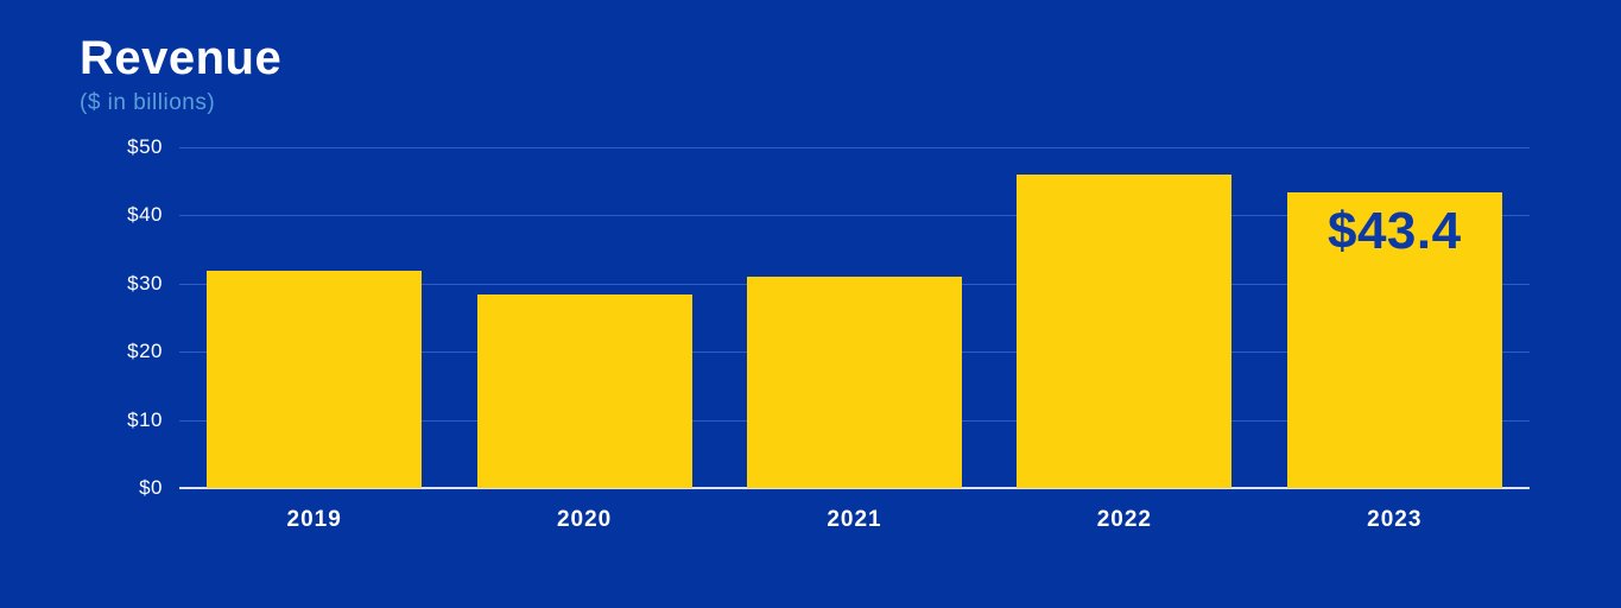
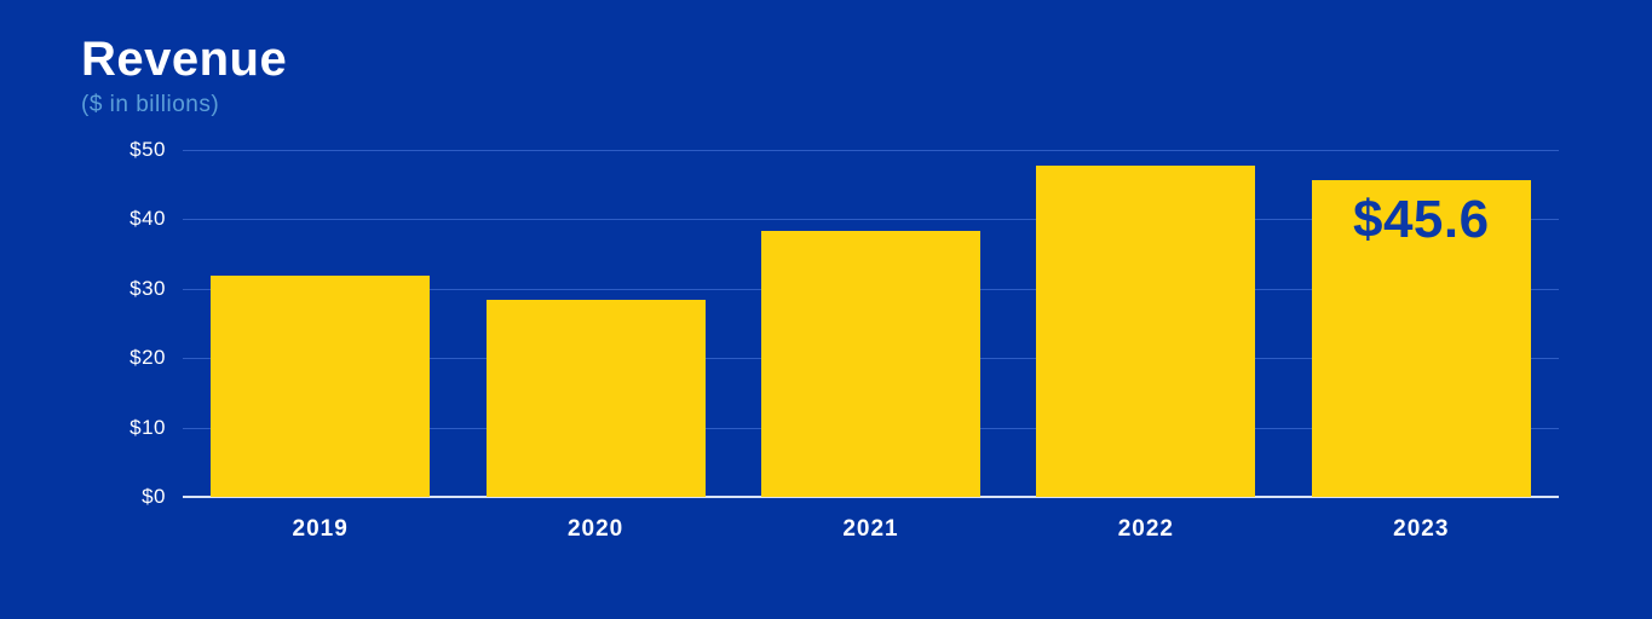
2021: $31 -> $38
2022: $46 -> $48
2023: $43.4 -> $45.6
